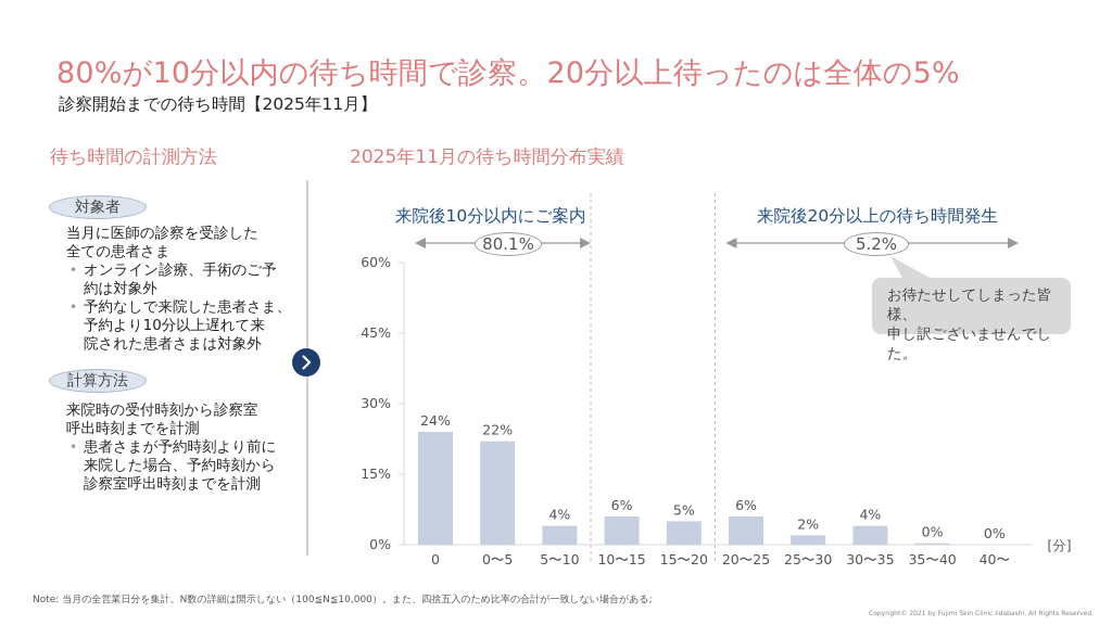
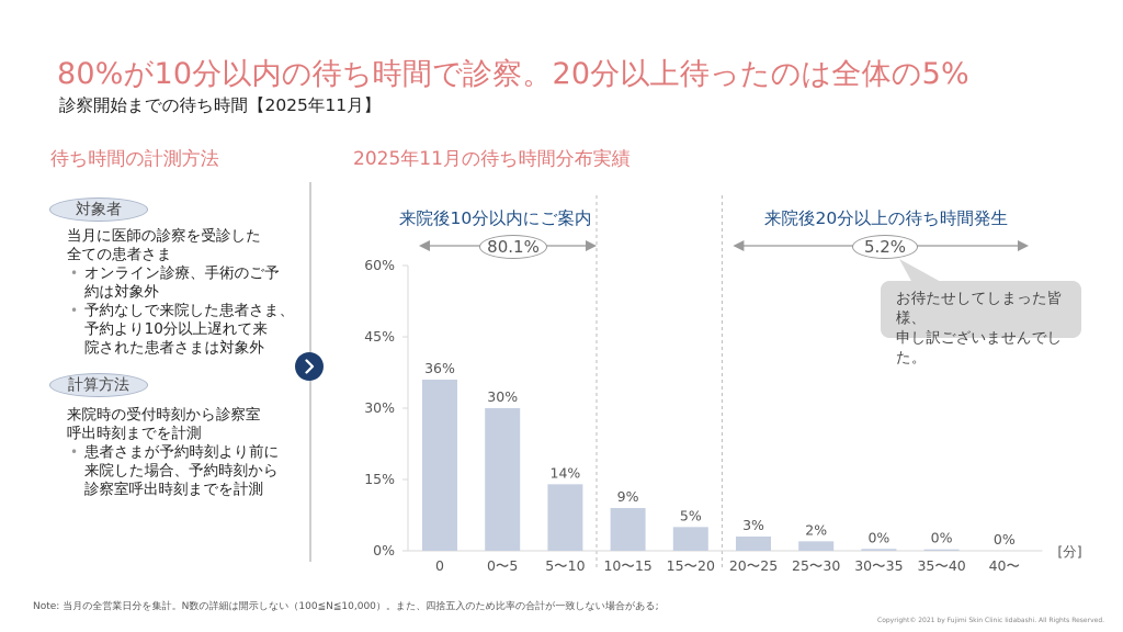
0: 24% -> 36%
0〜5: 22% -> 30%
5〜10: 4% -> 14%
10〜15: 6% -> 9%
20〜25: 6% -> 3%
30〜35: 4% -> 0%
